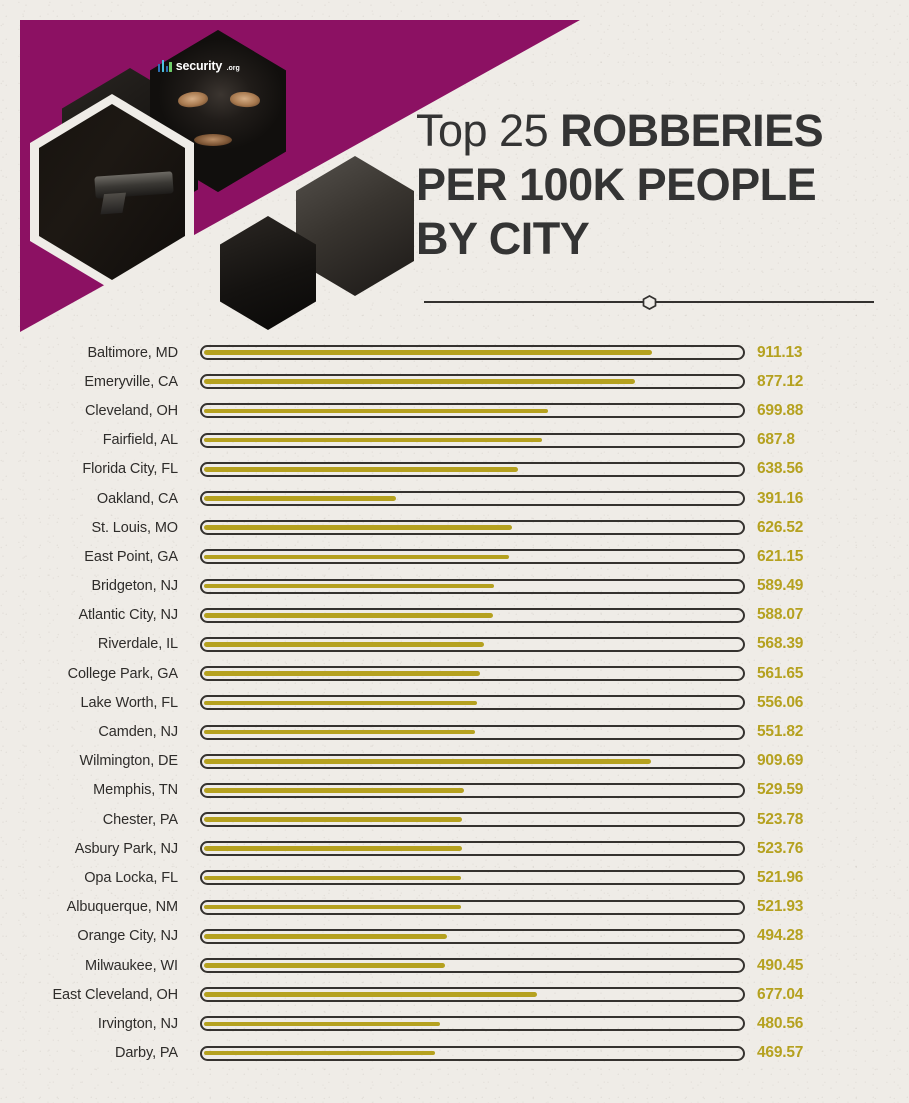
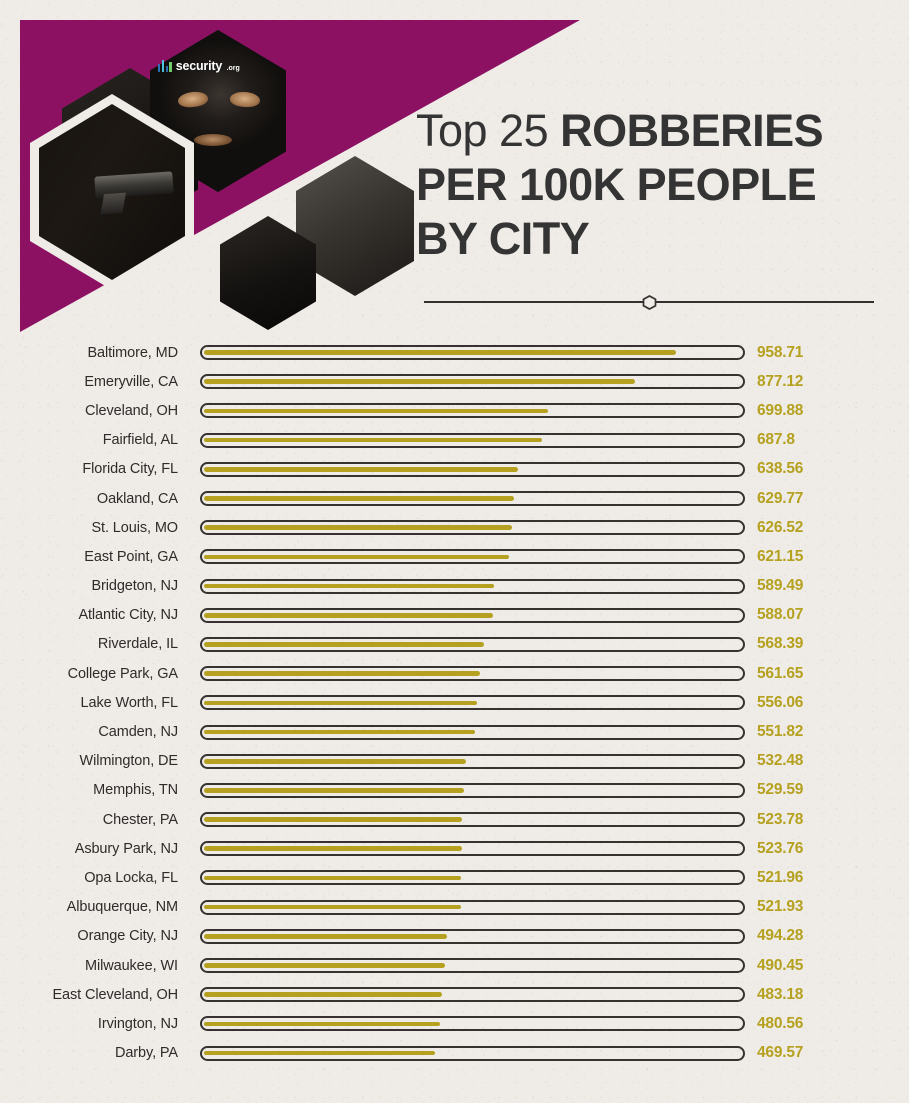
Baltimore, MD: 911.13 -> 958.71
Oakland, CA: 391.16 -> 629.77
Wilmington, DE: 909.69 -> 532.48
East Cleveland, OH: 677.04 -> 483.18
